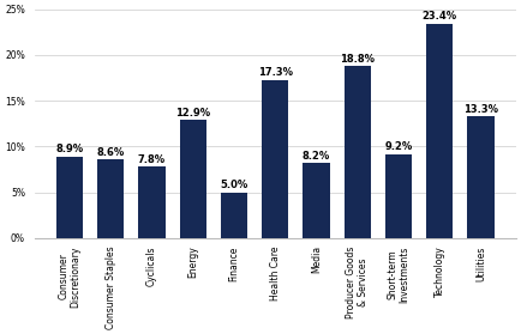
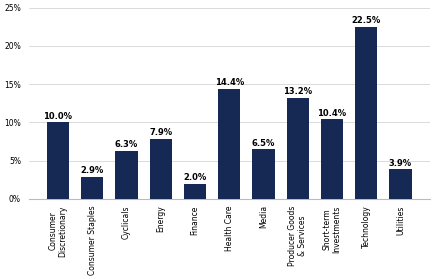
Consumer Discretionary: 8.9% -> 10.0%
Consumer Staples: 8.6% -> 2.9%
Cyclicals: 7.8% -> 6.3%
Energy: 12.9% -> 7.9%
Finance: 5.0% -> 2.0%
Health Care: 17.3% -> 14.4%
Media: 8.2% -> 6.5%
Producer Goods & Services: 18.8% -> 13.2%
Short-term Investments: 9.2% -> 10.4%
Technology: 23.4% -> 22.5%
Utilities: 13.3% -> 3.9%
